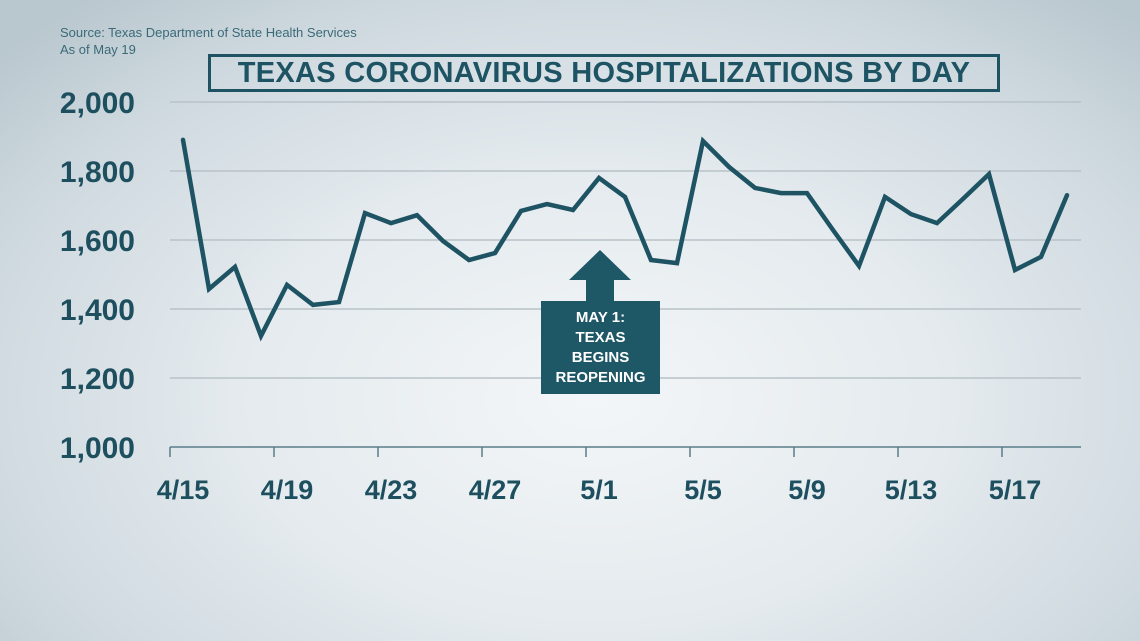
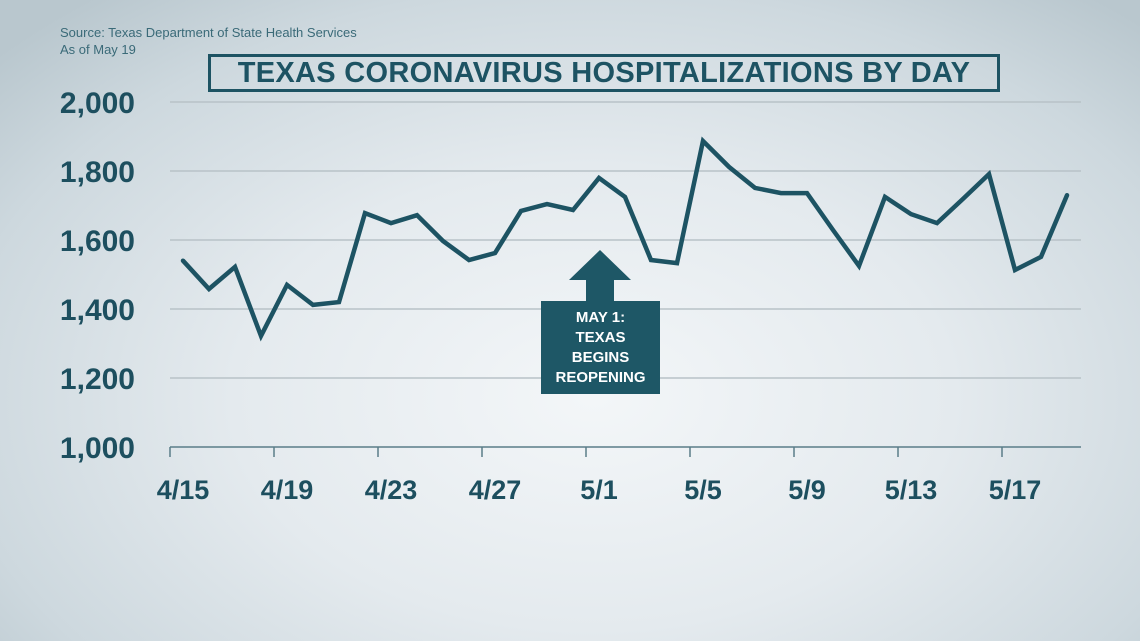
4/15: 1890 -> 1540
